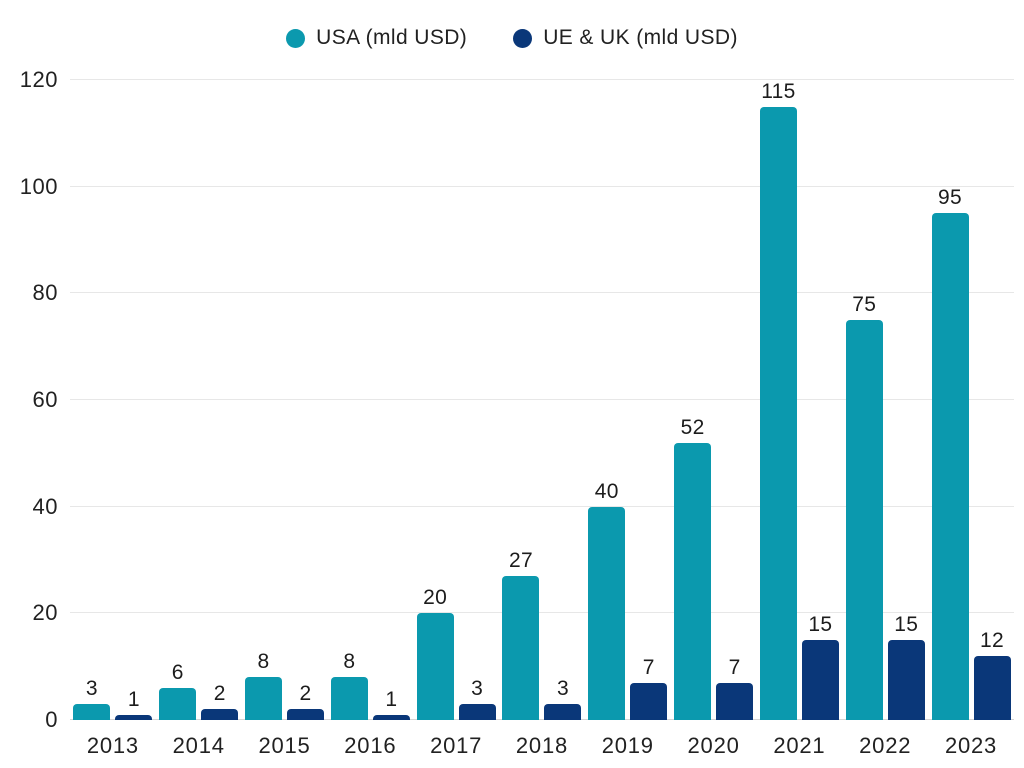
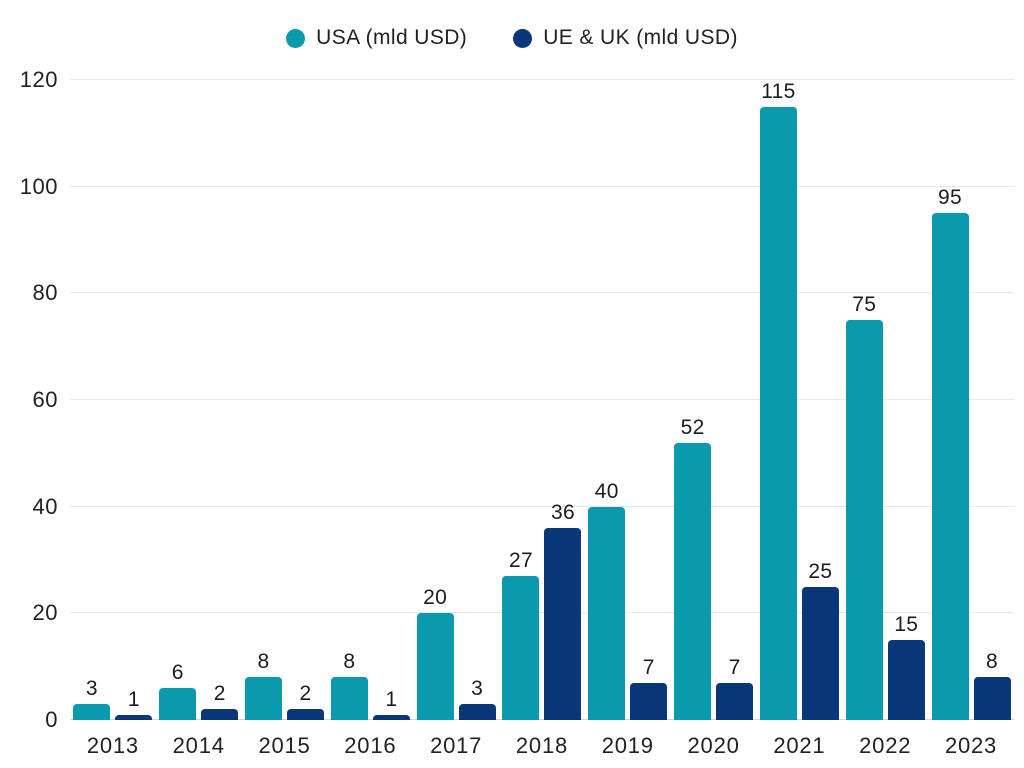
UE & UK (mld USD)/2018: 3 -> 36
UE & UK (mld USD)/2021: 15 -> 25
UE & UK (mld USD)/2023: 12 -> 8
